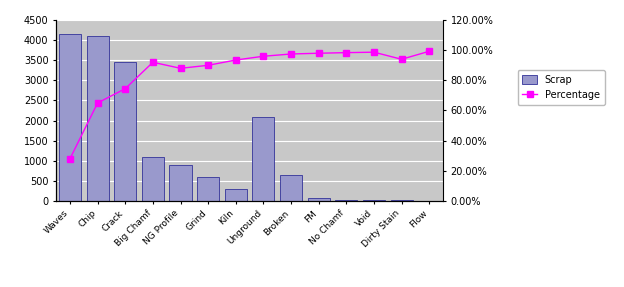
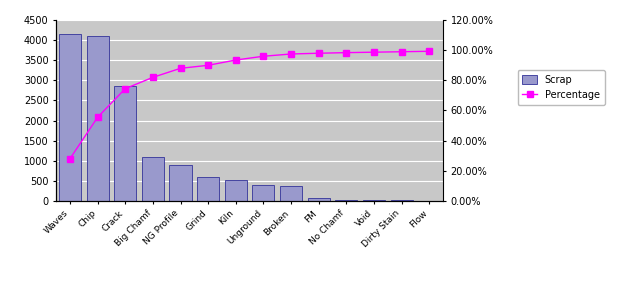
Percentage/Chip: 65% -> 56%
Scrap/Crack: 3450 -> 2850
Percentage/Big Chamf: 92% -> 82%
Scrap/Kiln: 300 -> 520
Scrap/Unground: 2100 -> 400
Scrap/Broken: 650 -> 380
Percentage/Dirty Stain: 94% -> 99%
